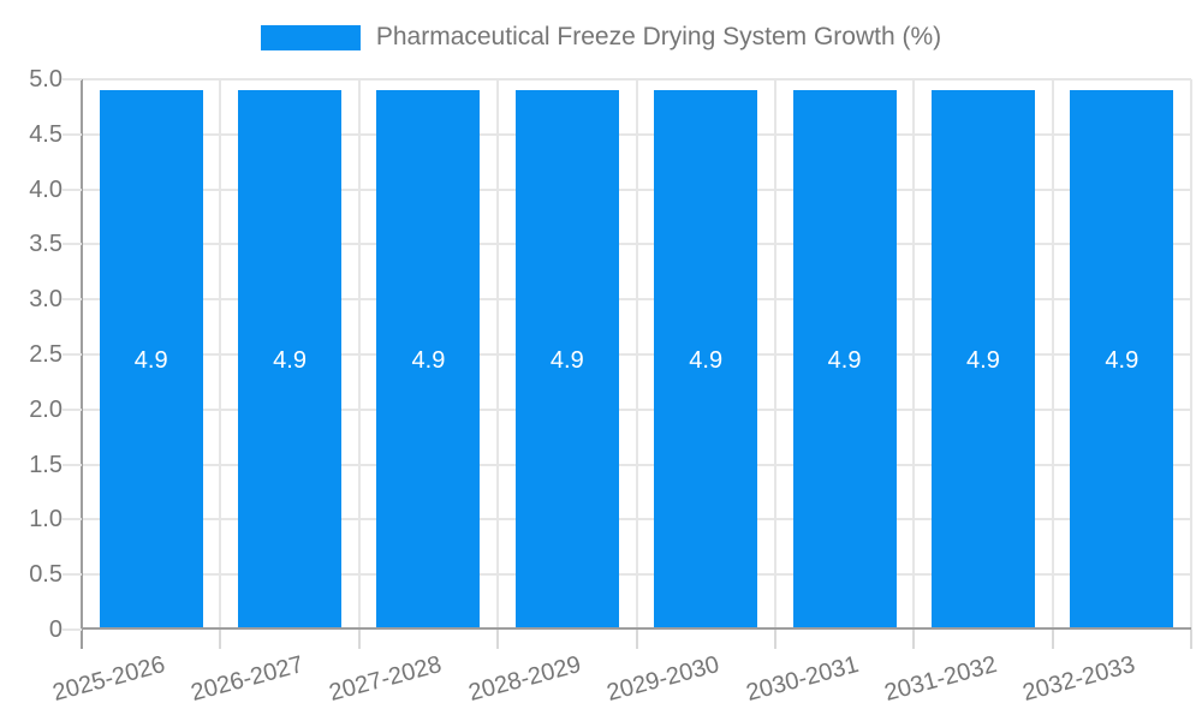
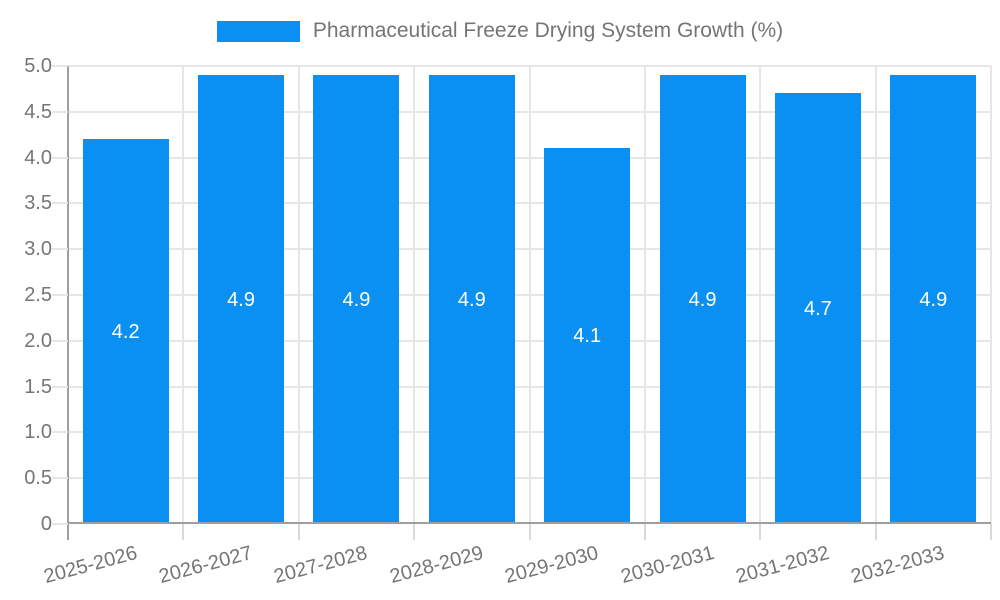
2025-2026: 4.9 -> 4.2
2029-2030: 4.9 -> 4.1
2031-2032: 4.9 -> 4.7
